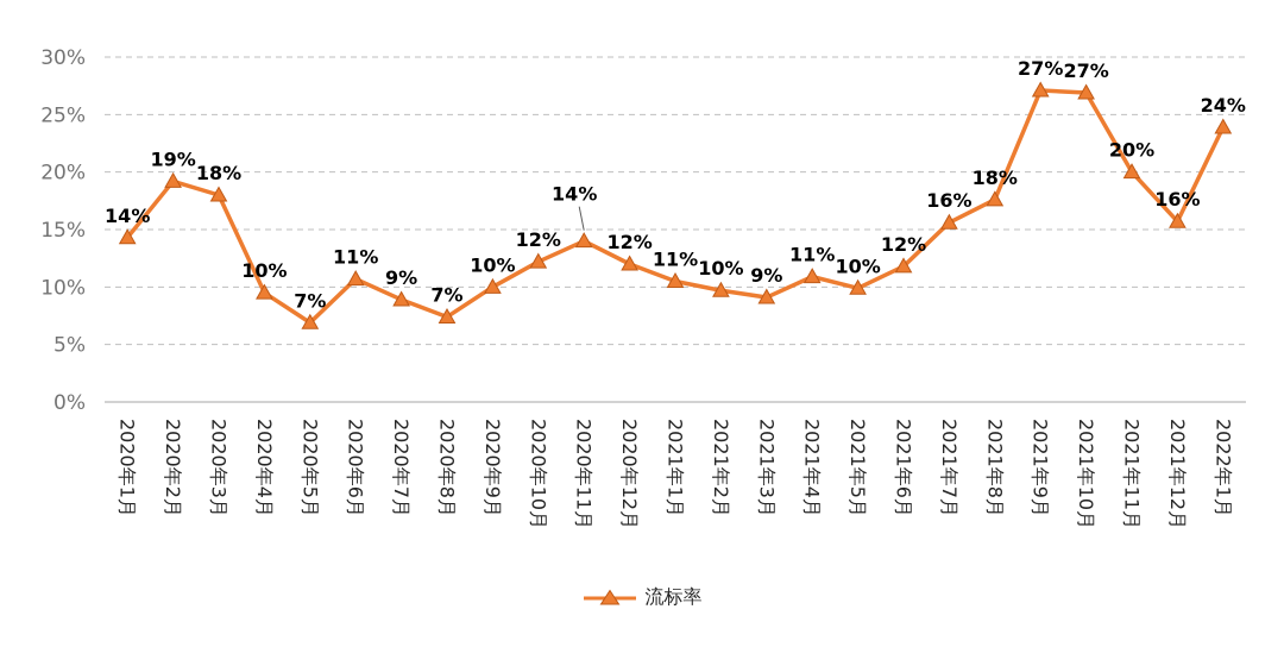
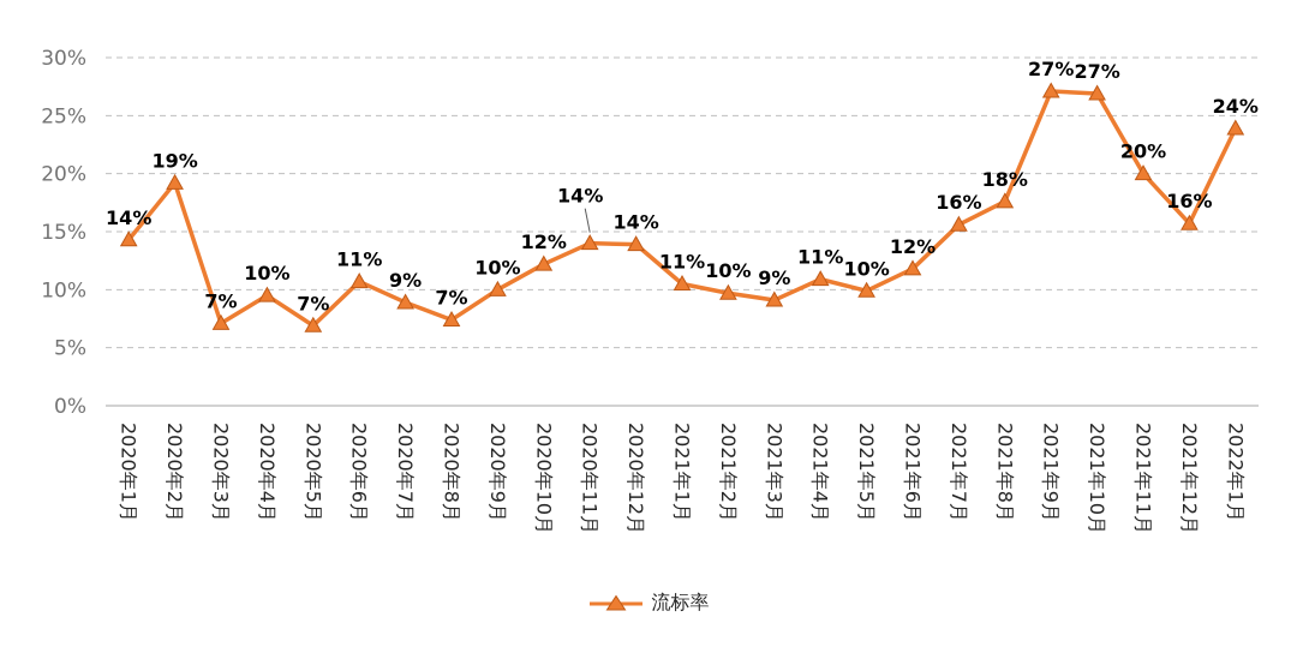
2020年3月: 18% -> 7%
2020年12月: 12% -> 14%
